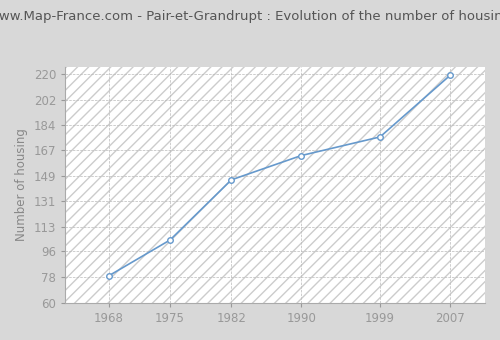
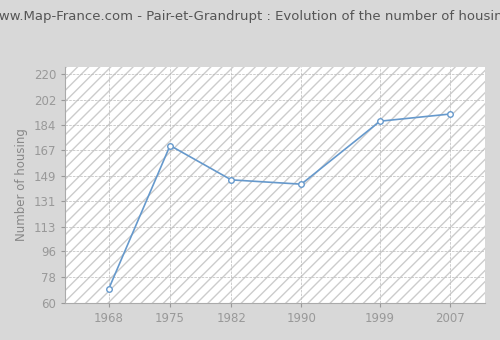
1968: 79 -> 70
1975: 104 -> 170
1990: 163 -> 143
1999: 176 -> 187
2007: 219 -> 192
